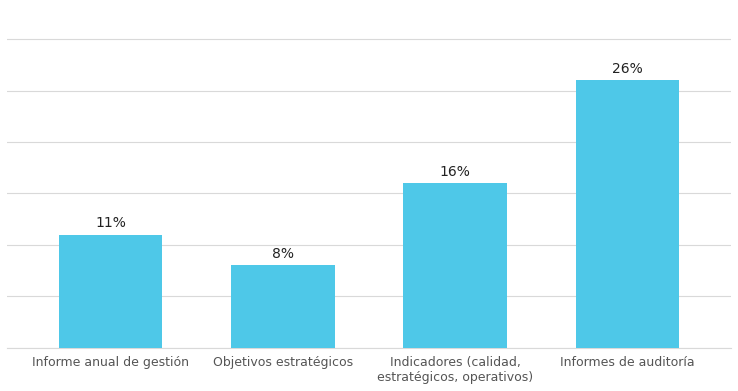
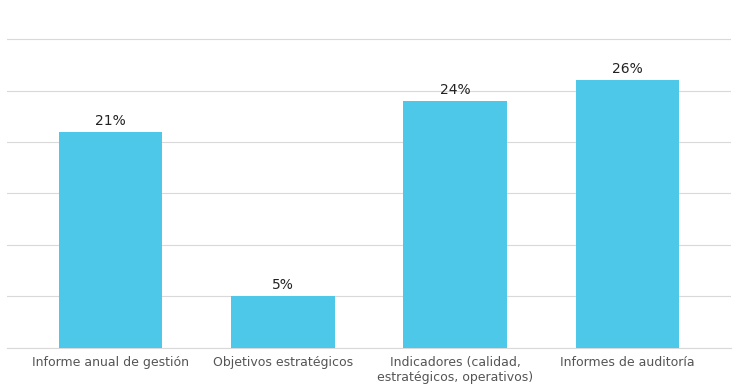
Informe anual de gestión: 11% -> 21%
Objetivos estratégicos: 8% -> 5%
Indicadores (calidad, estratégicos, operativos): 16% -> 24%
